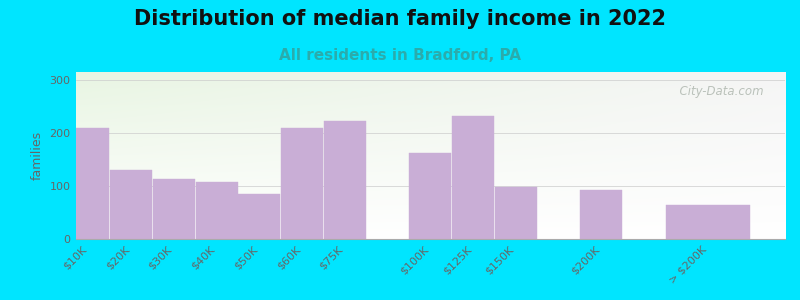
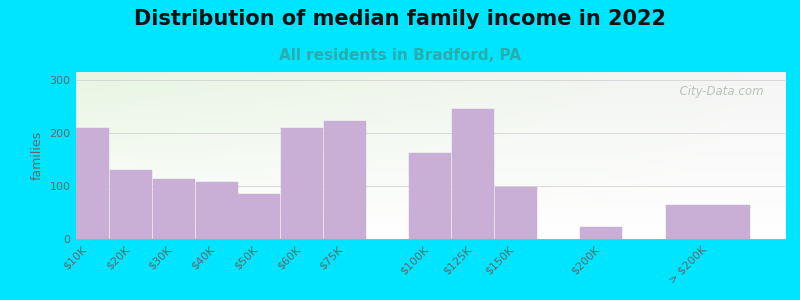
$125K: 232 -> 246
$200K: 92 -> 22
